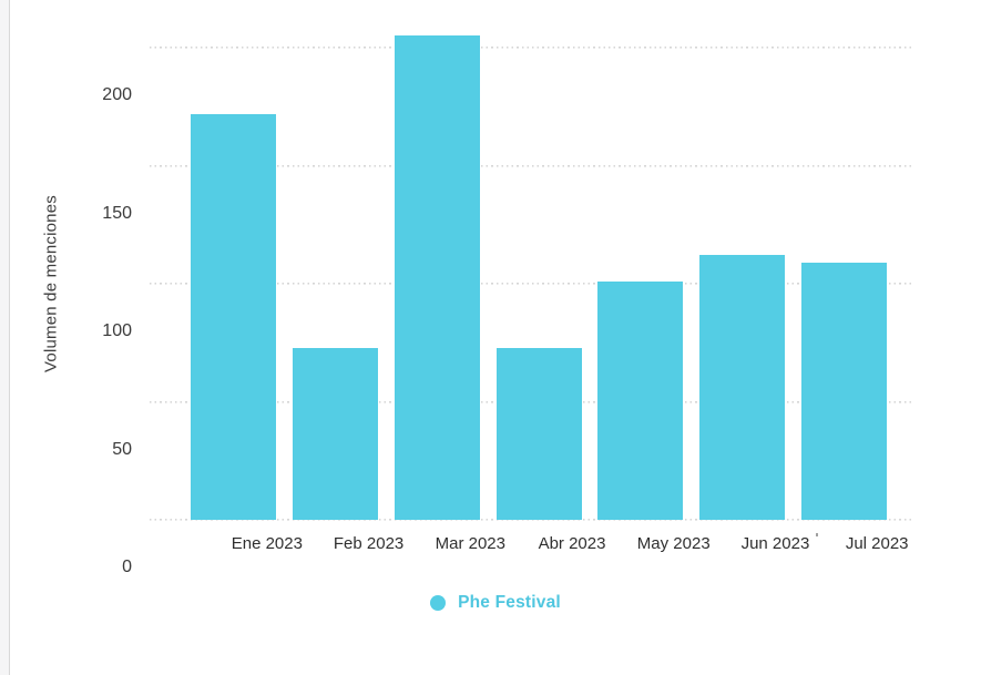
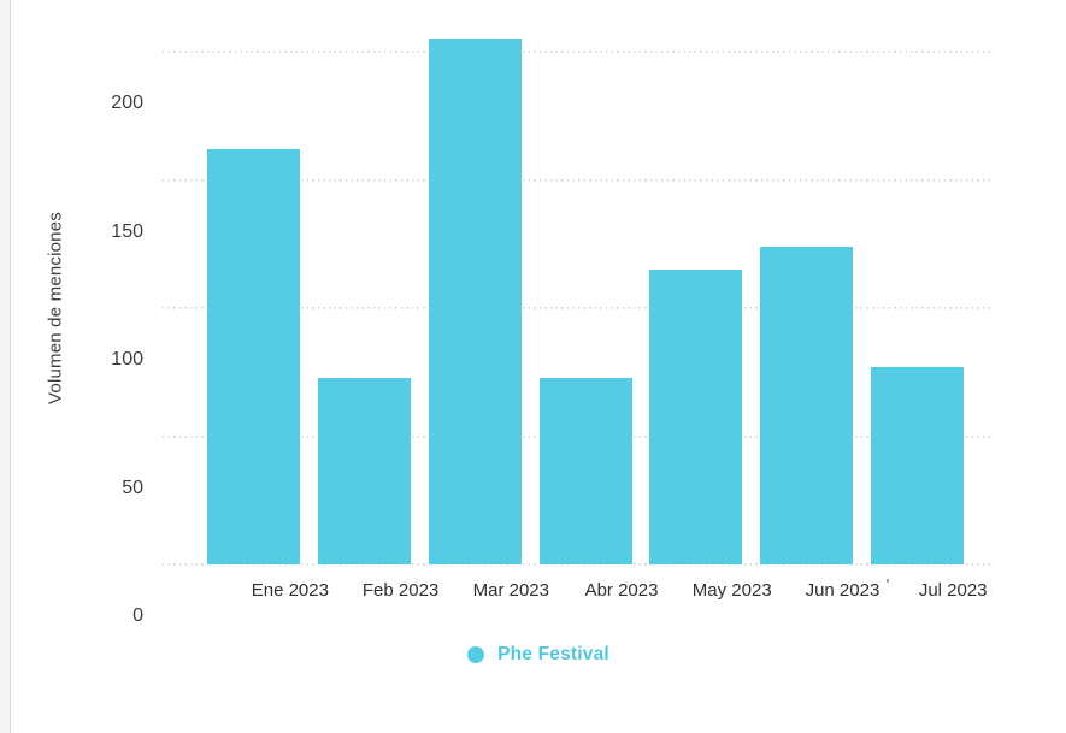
Ene 2023: 172 -> 162
May 2023: 101 -> 115
Jun 2023: 112 -> 124
Jul 2023: 109 -> 77
